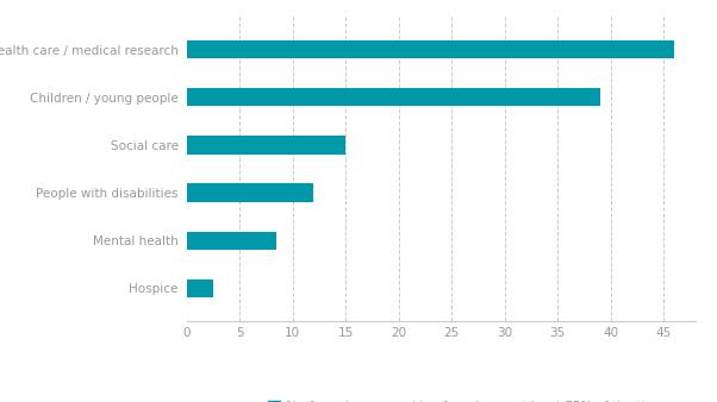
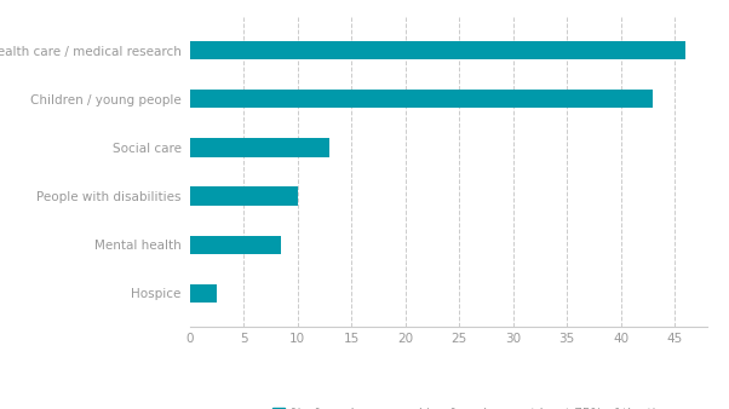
Children / young people: 39.0 -> 43.0
Social care: 15.0 -> 13.0
People with disabilities: 12.0 -> 10.0
